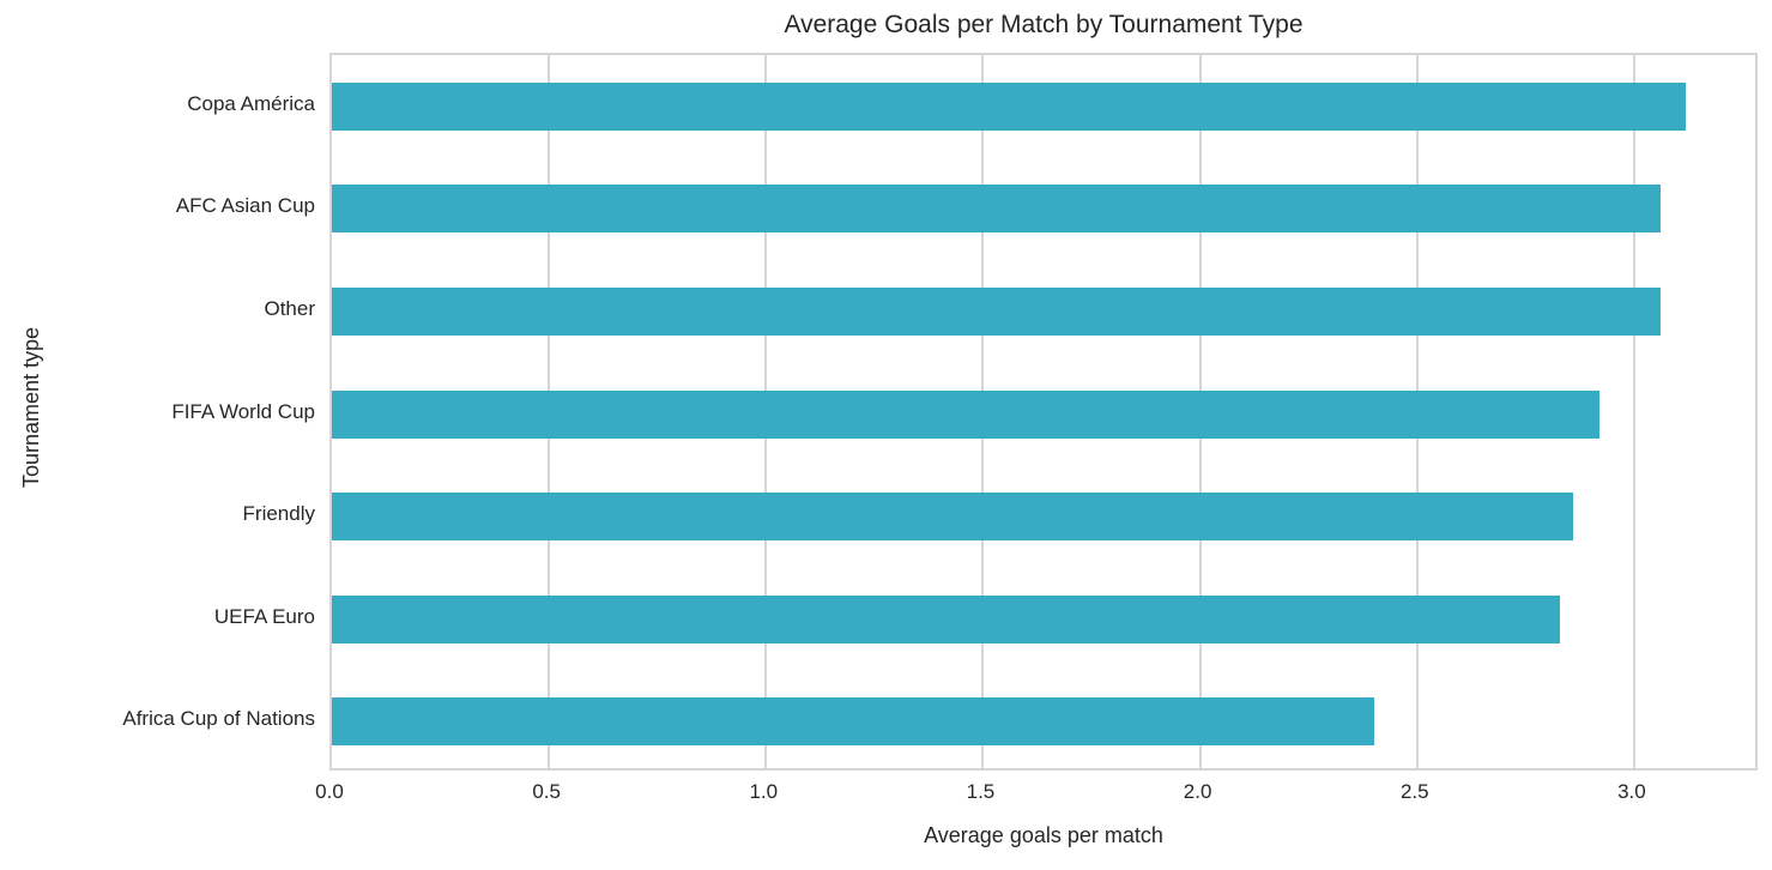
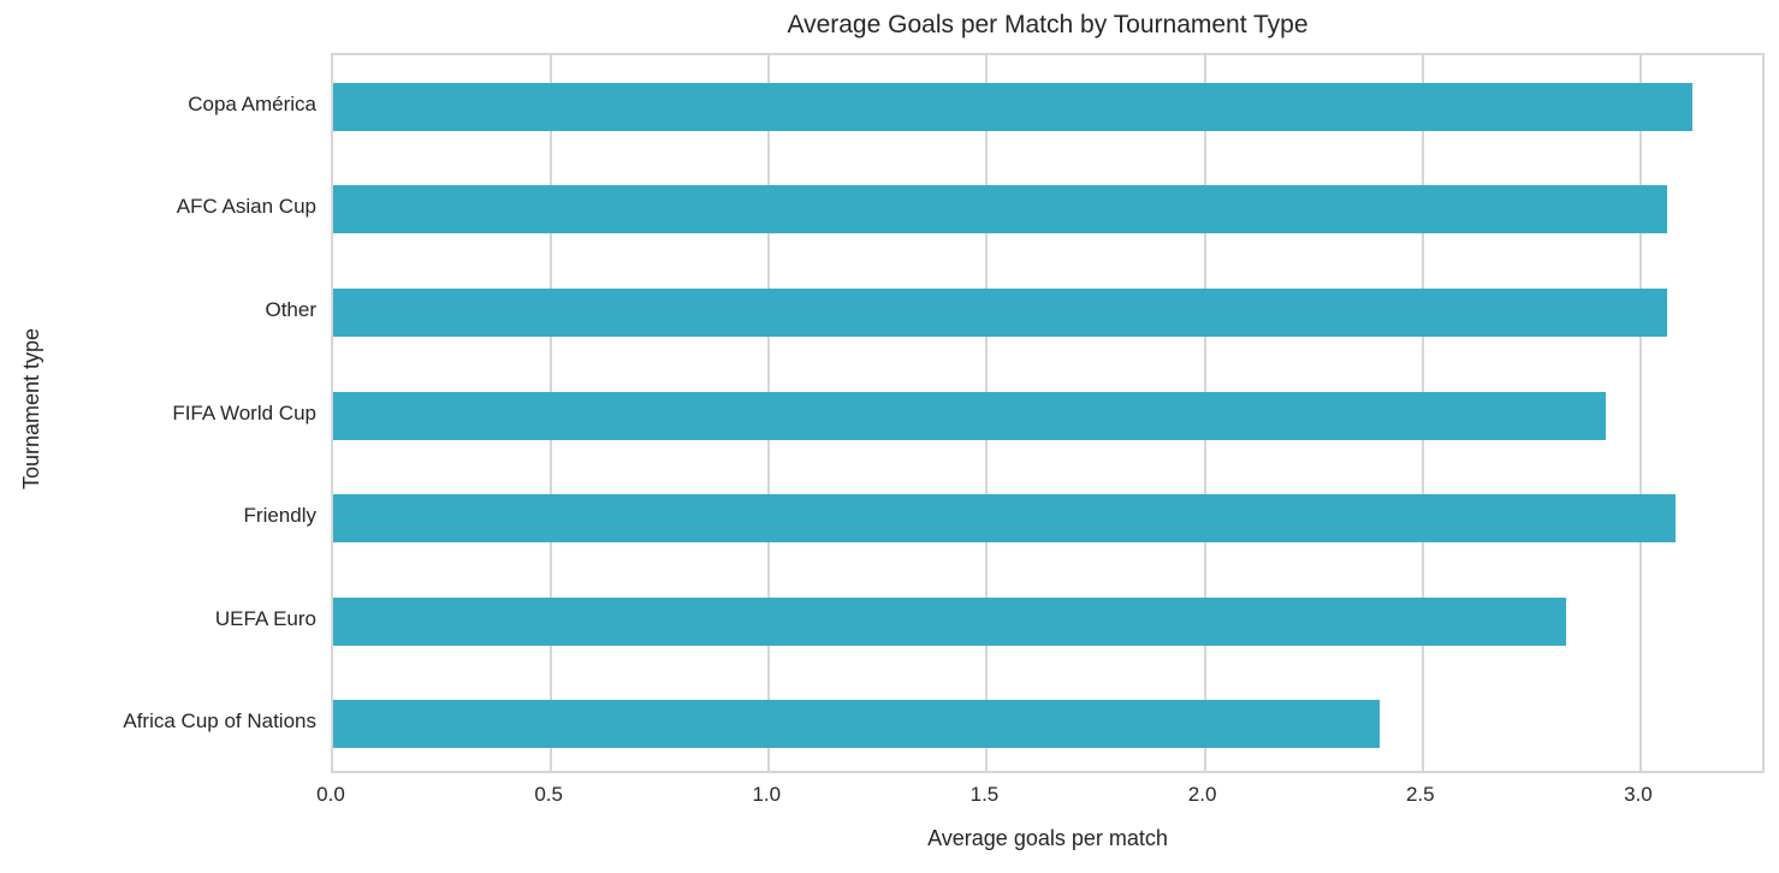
Friendly: 2.86 -> 3.08
